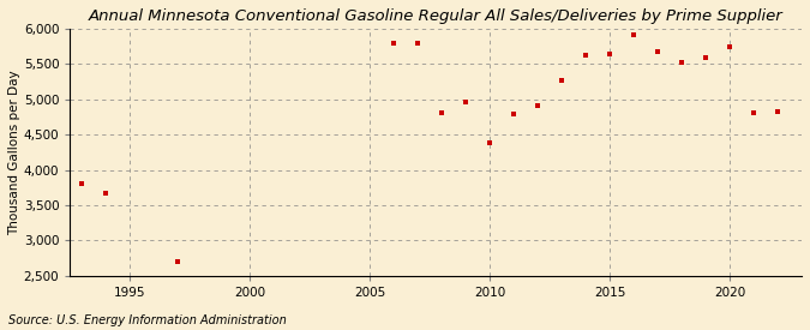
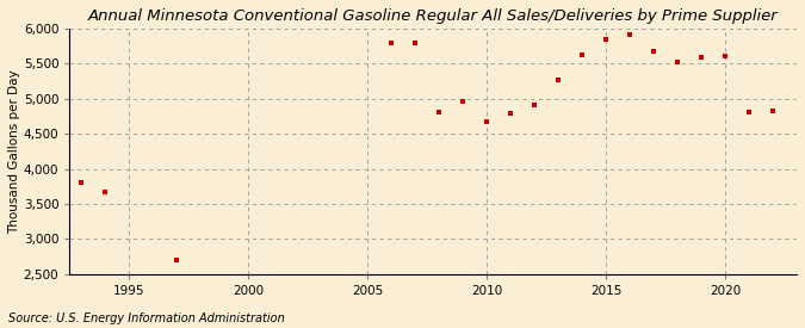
2010: 4,380 -> 4,680
2015: 5,640 -> 5,840
2020: 5,740 -> 5,610
